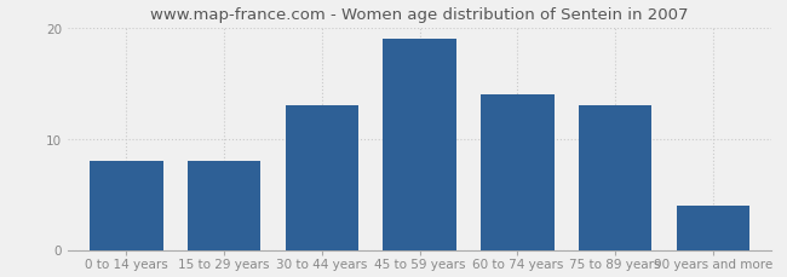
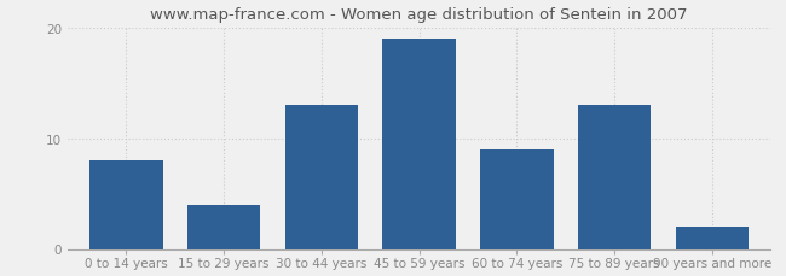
15 to 29 years: 8 -> 4
60 to 74 years: 14 -> 9
90 years and more: 4 -> 2
